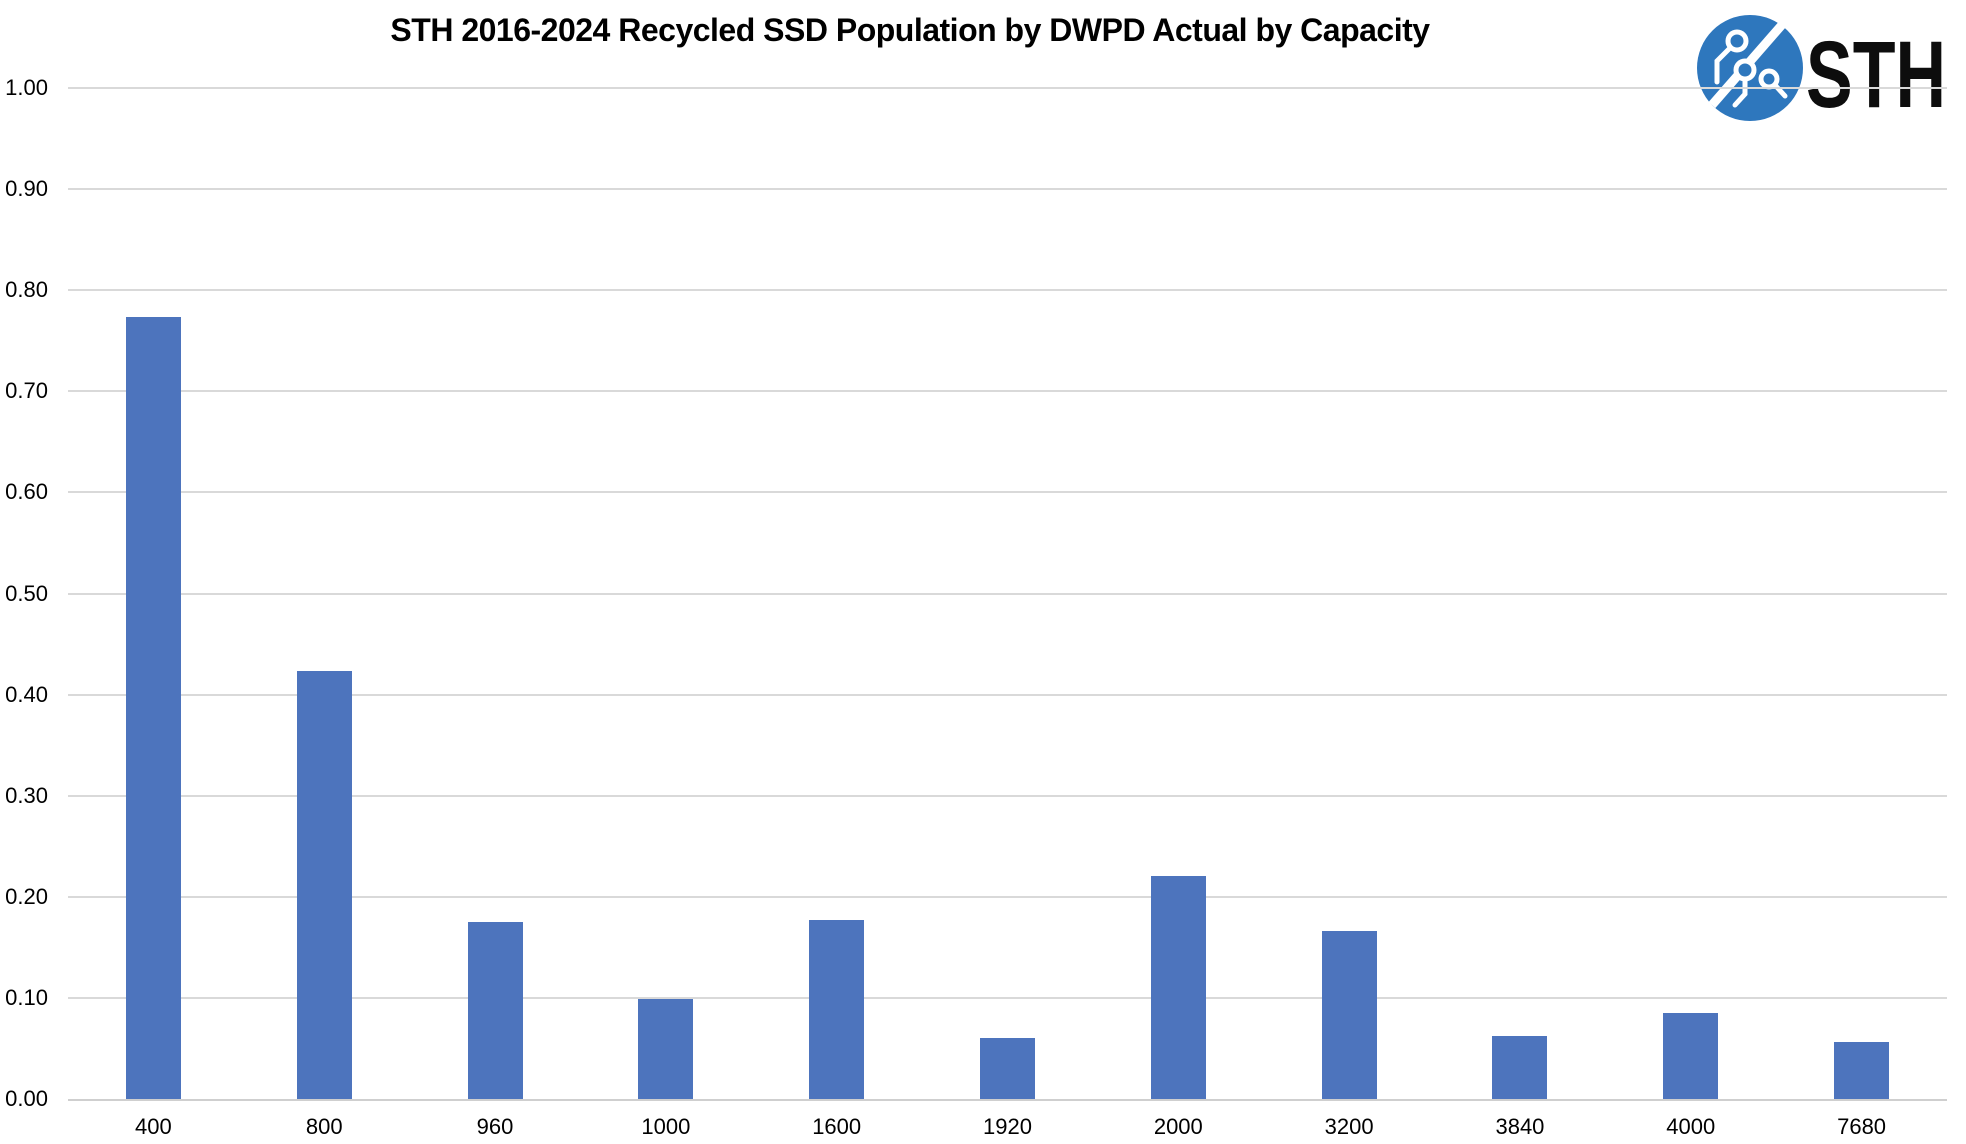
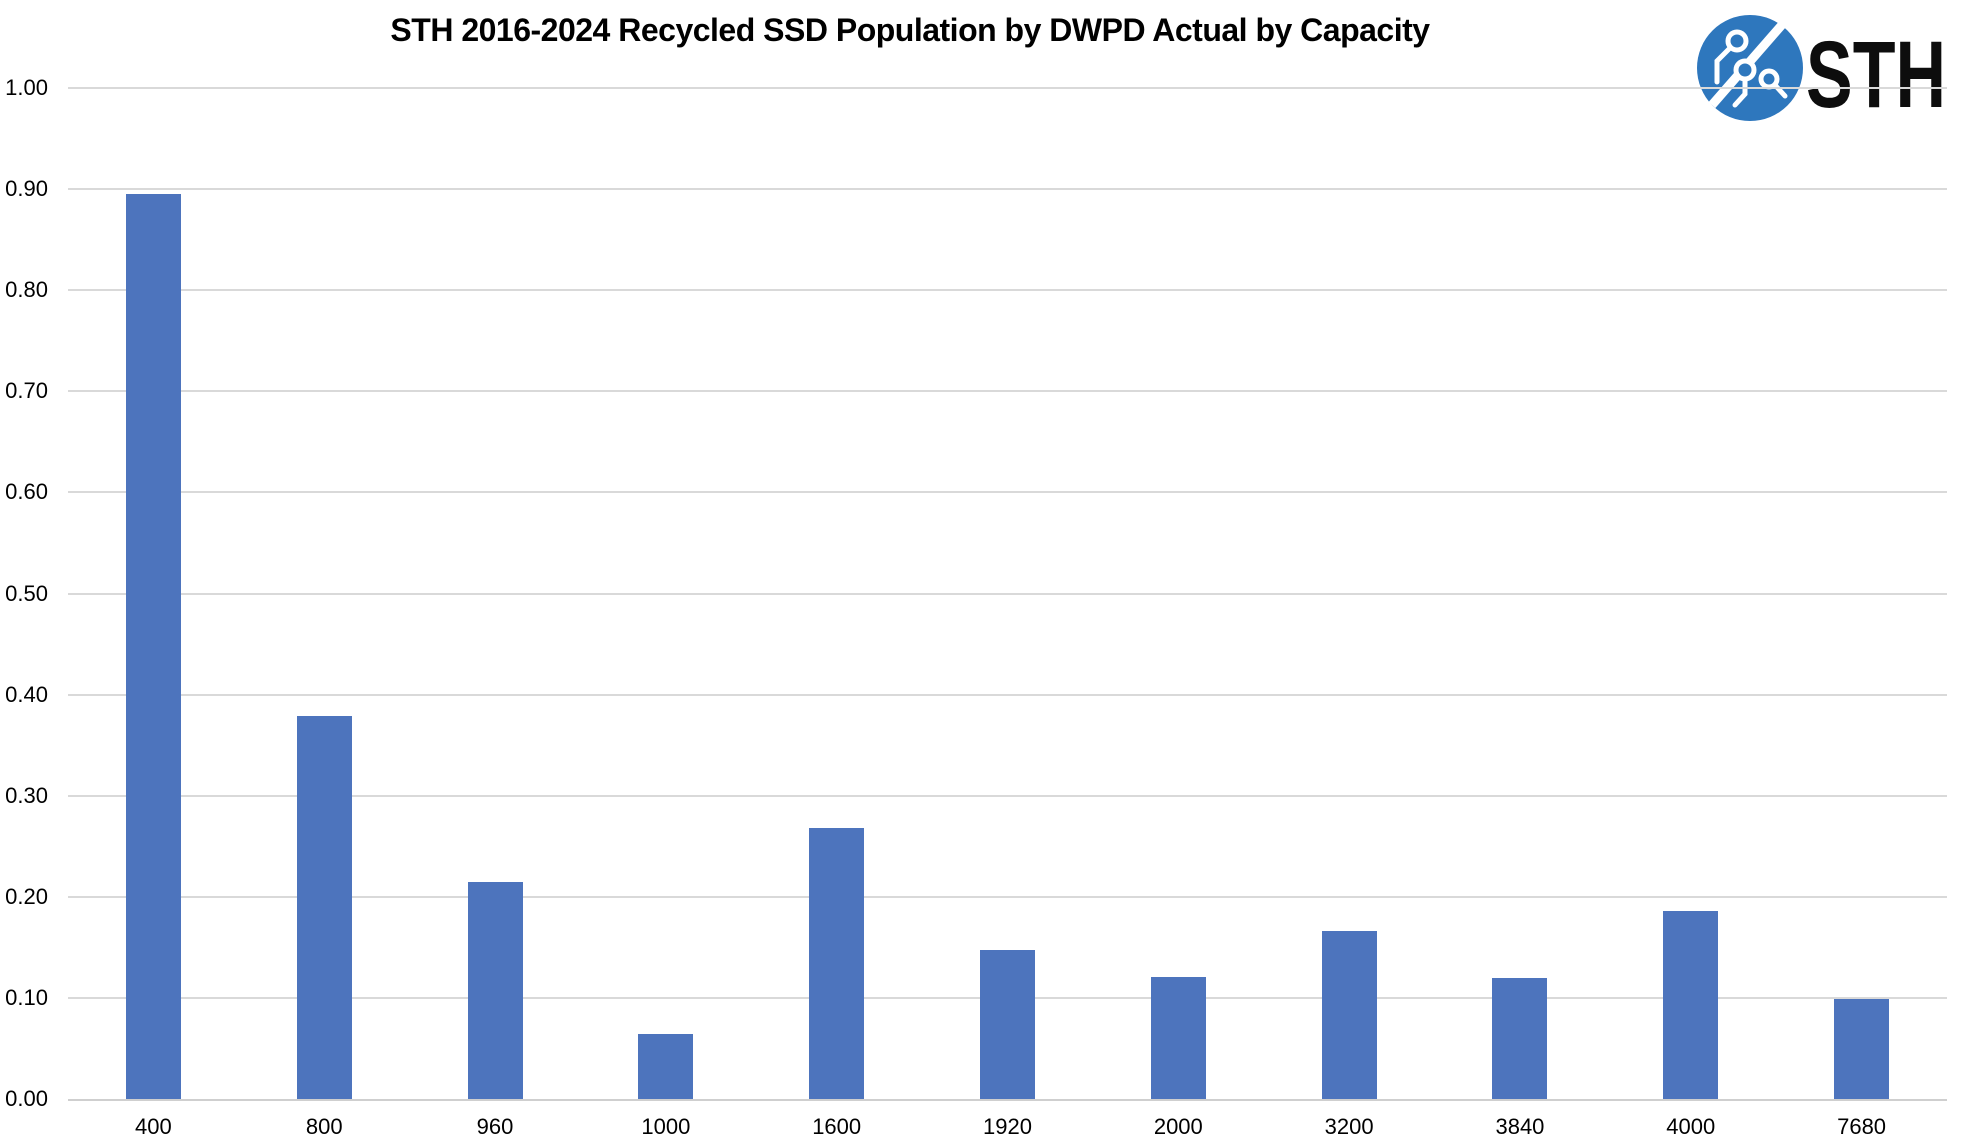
400: 0.774 -> 0.895
800: 0.423 -> 0.379
960: 0.175 -> 0.215
1000: 0.099 -> 0.064
1600: 0.177 -> 0.268
1920: 0.060 -> 0.147
2000: 0.221 -> 0.121
3840: 0.062 -> 0.120
4000: 0.085 -> 0.186
7680: 0.056 -> 0.099
